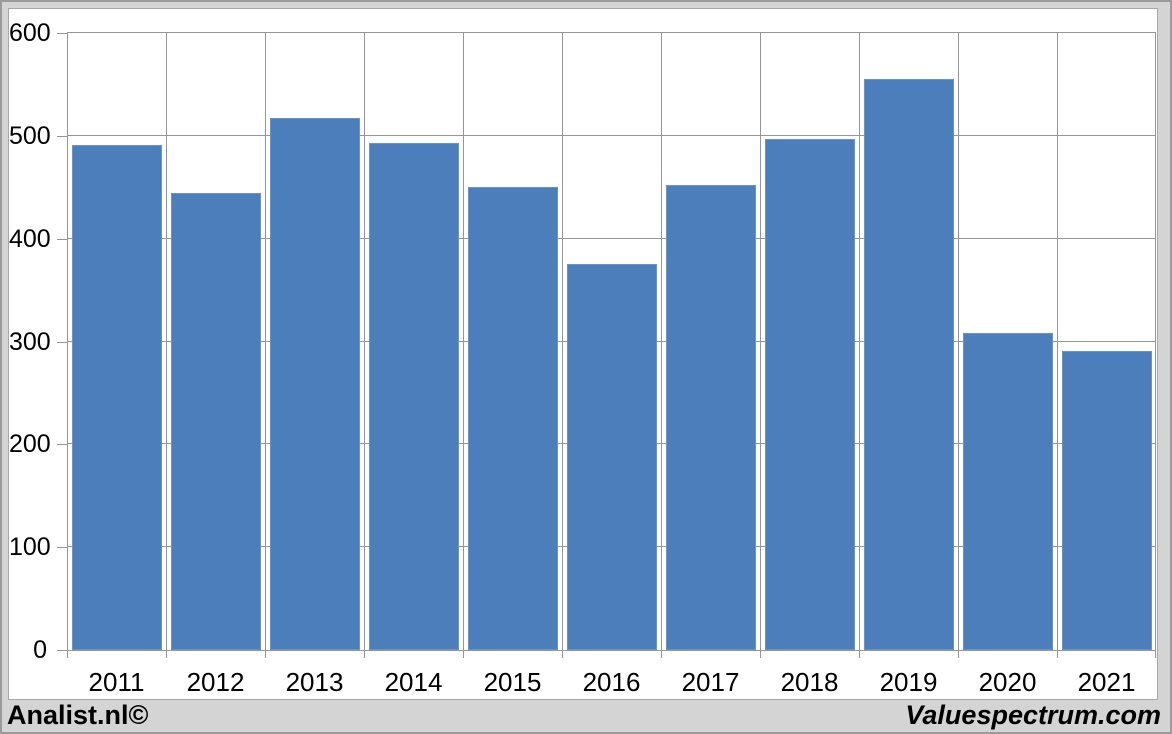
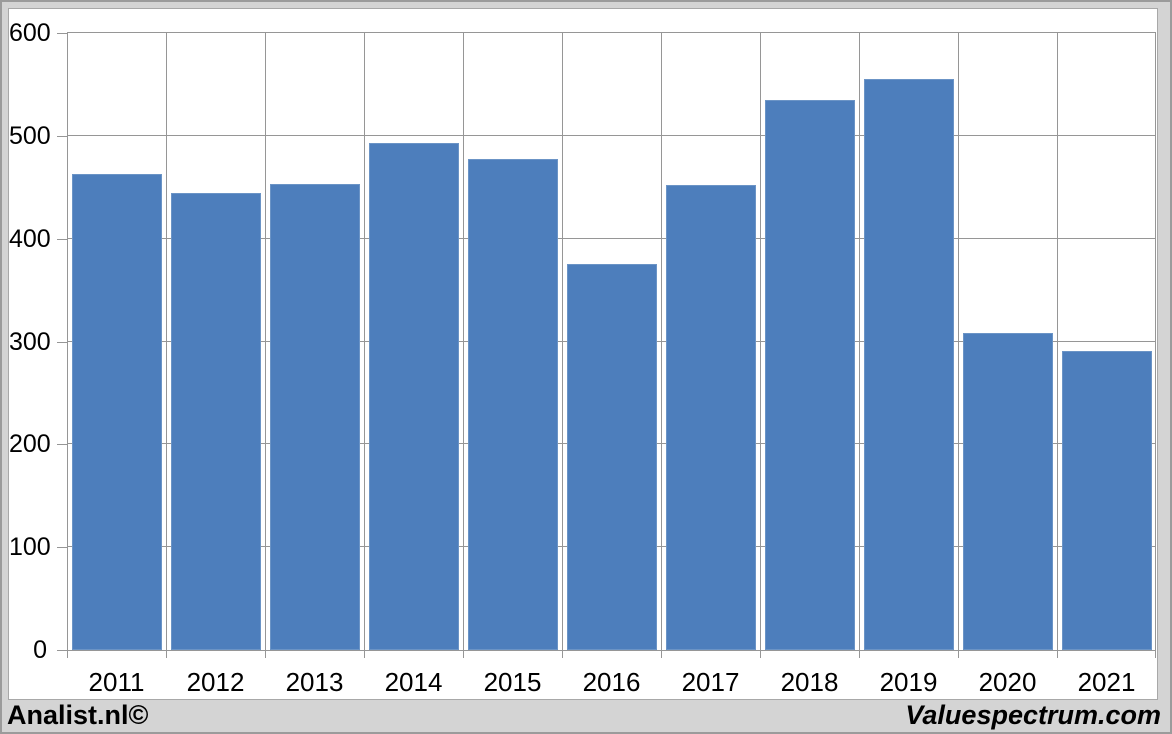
2011: 491 -> 463
2013: 517 -> 453
2015: 450 -> 477
2018: 497 -> 535
